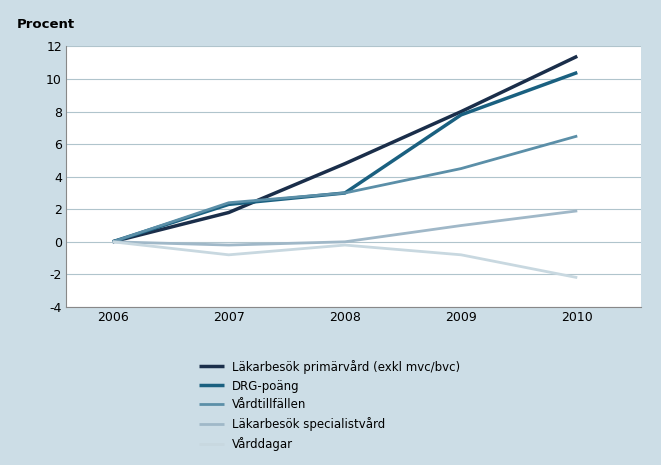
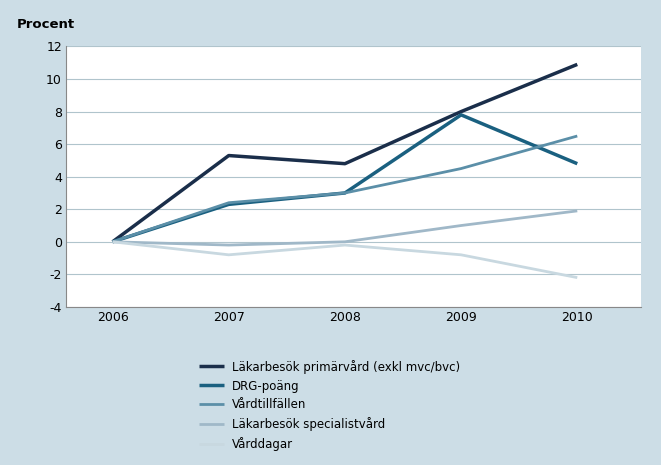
Läkarbesök primärvård (exkl mvc/bvc)/2007: 1.8 -> 5.3
Läkarbesök primärvård (exkl mvc/bvc)/2010: 11.4 -> 10.9
DRG-poäng/2010: 10.4 -> 4.8
